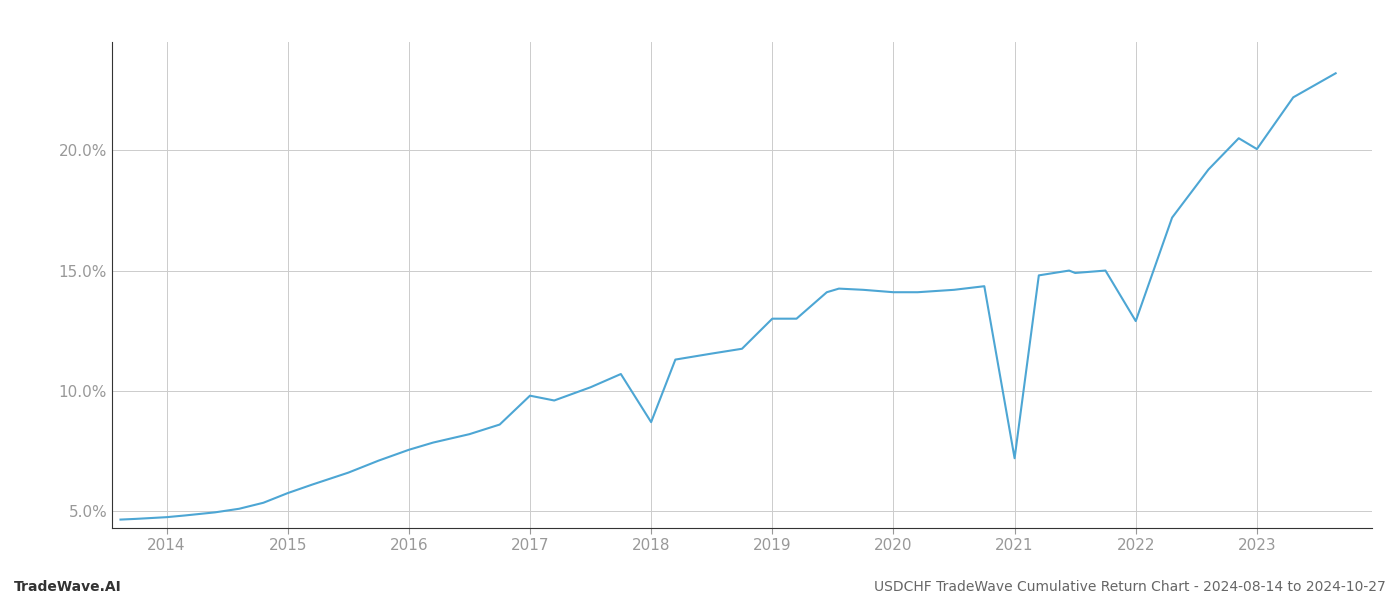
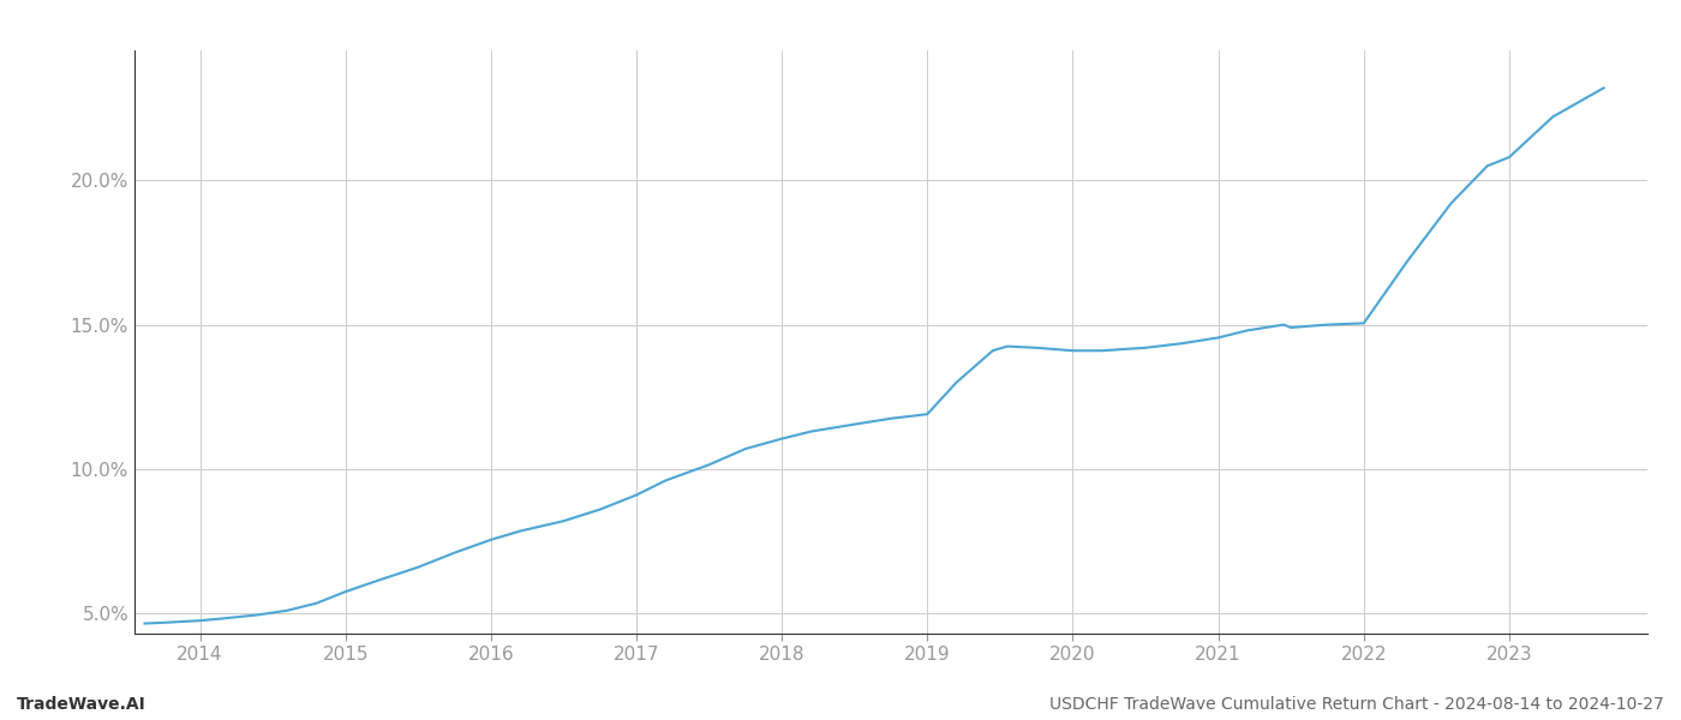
2017: 9.80% -> 9.10%
2018: 8.70% -> 11.05%
2019: 13.00% -> 11.90%
2021: 7.20% -> 14.55%
2022: 12.90% -> 15.05%
2023: 20.05% -> 20.80%
